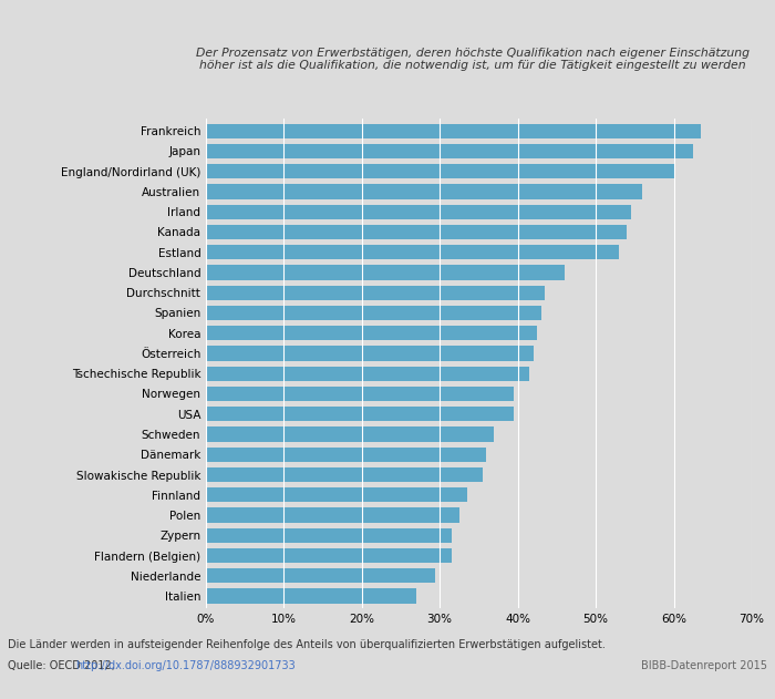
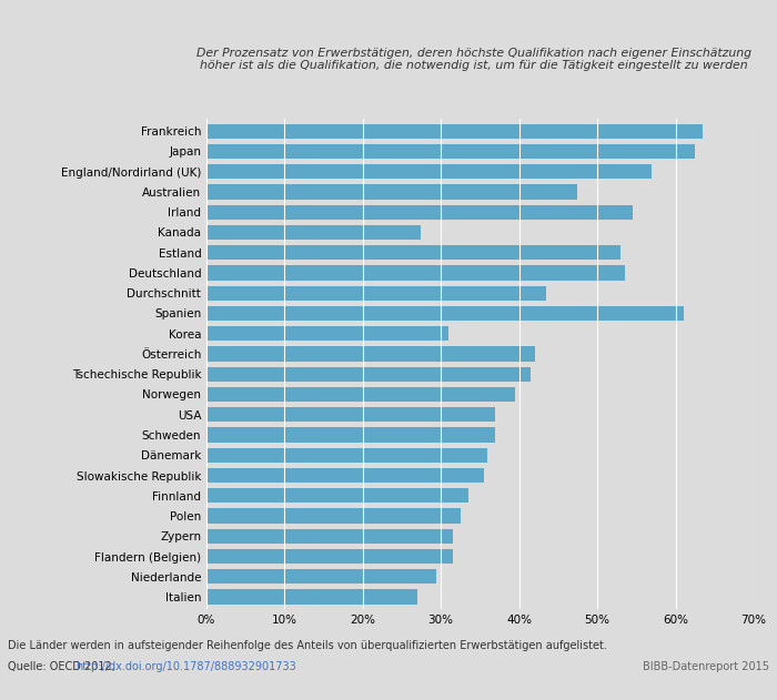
England/Nordirland (UK): 60.0% -> 57.0%
Australien: 56.0% -> 47.4%
Kanada: 54.0% -> 27.4%
Deutschland: 46.0% -> 53.6%
Spanien: 43.0% -> 61.0%
Korea: 42.5% -> 31.0%
USA: 39.5% -> 37.0%
